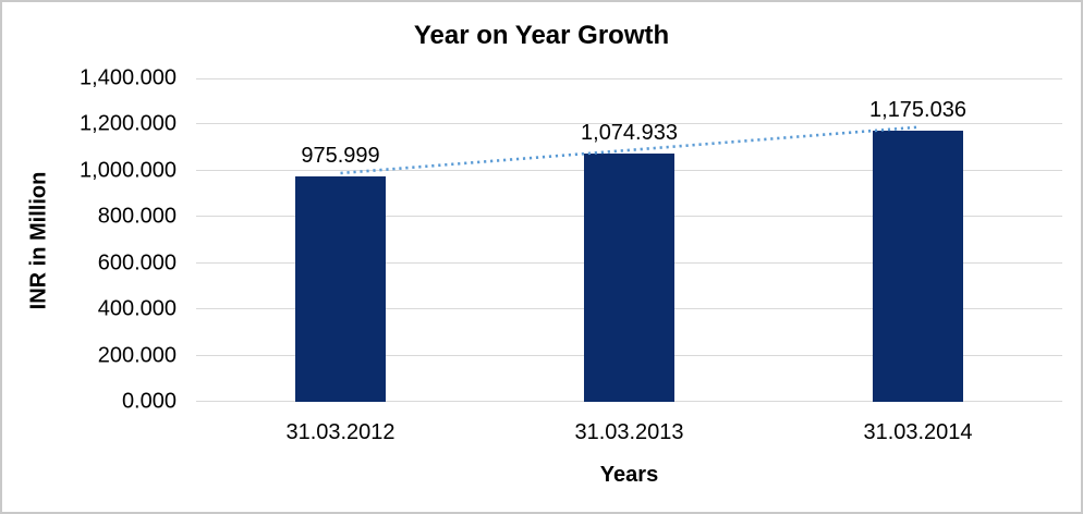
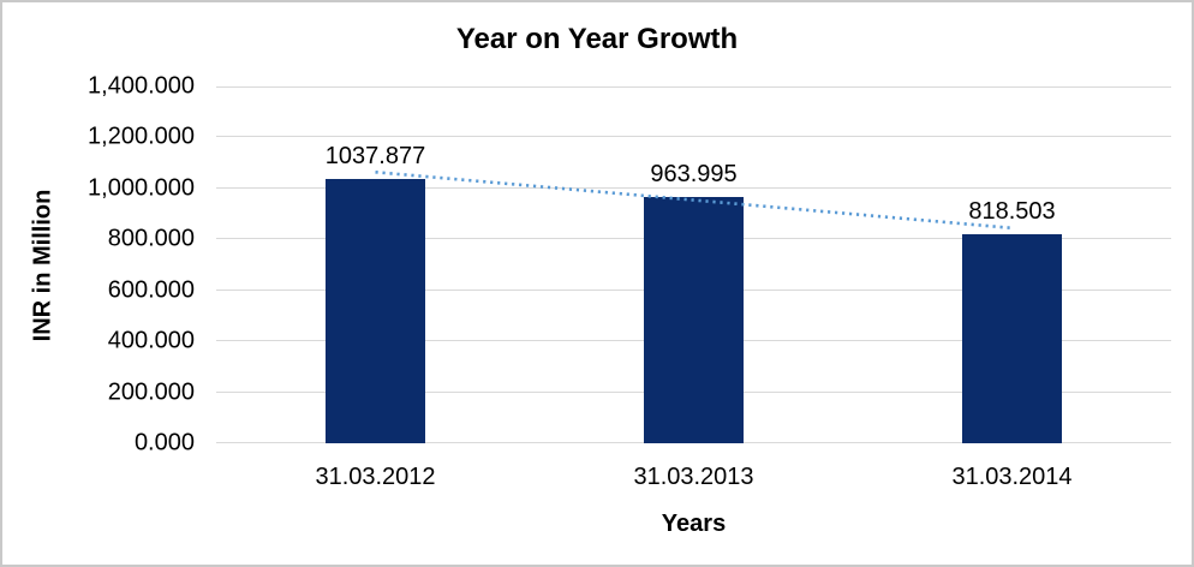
31.03.2012: 975.999 -> 1037.877
31.03.2013: 1,074.933 -> 963.995
31.03.2014: 1,175.036 -> 818.503
